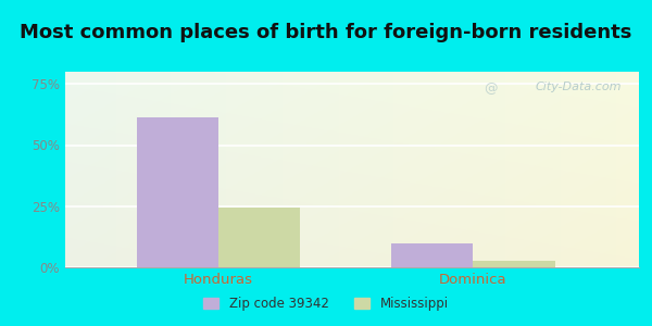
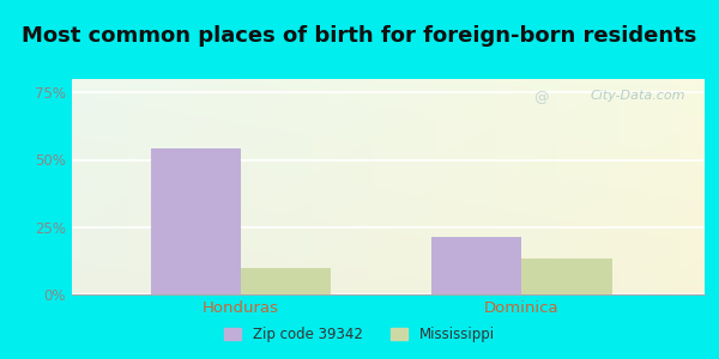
Zip code 39342/Honduras: 61.5% -> 54.0%
Mississippi/Honduras: 24.5% -> 10.0%
Zip code 39342/Dominica: 10.0% -> 21.5%
Mississippi/Dominica: 2.8% -> 13.5%
